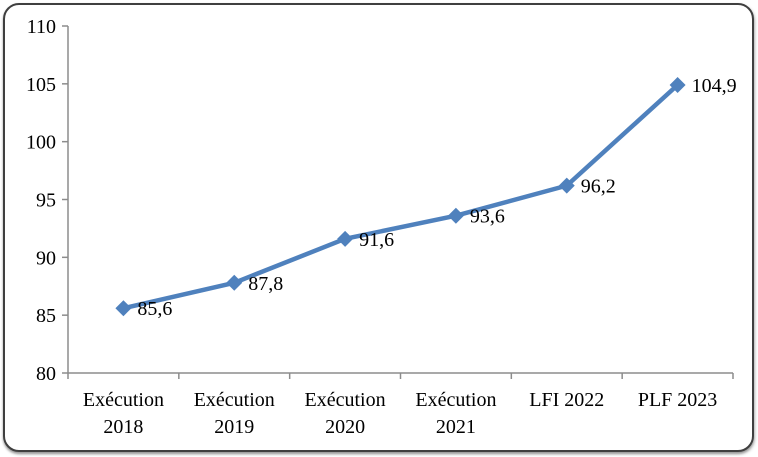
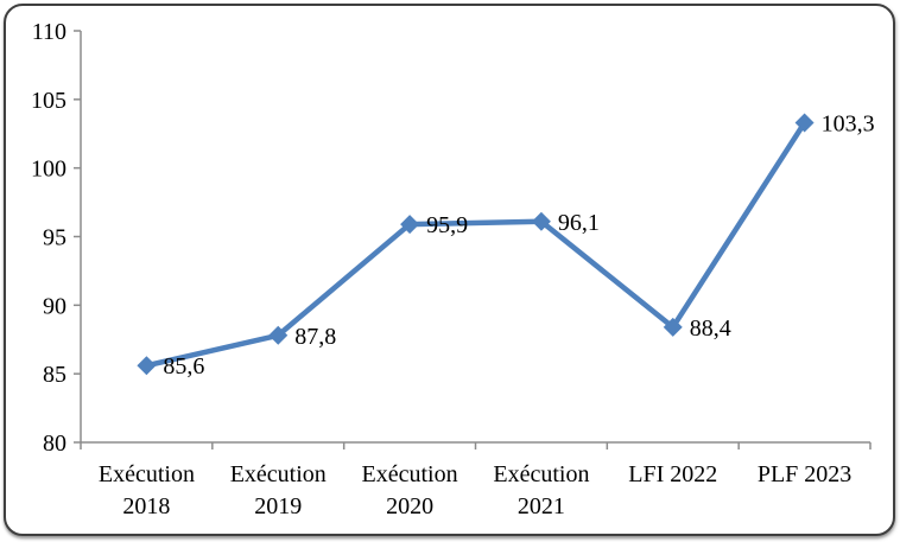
Exécution 2020: 91,6 -> 95,9
Exécution 2021: 93,6 -> 96,1
LFI 2022: 96,2 -> 88,4
PLF 2023: 104,9 -> 103,3
